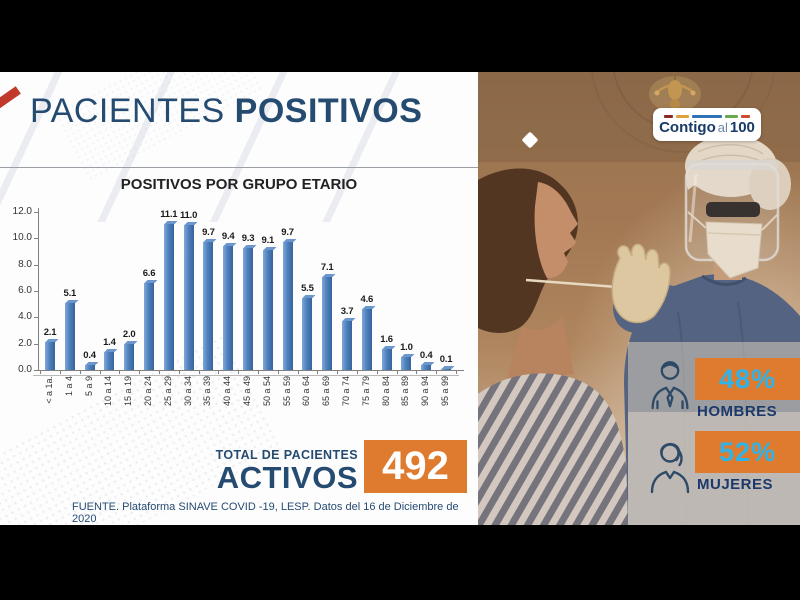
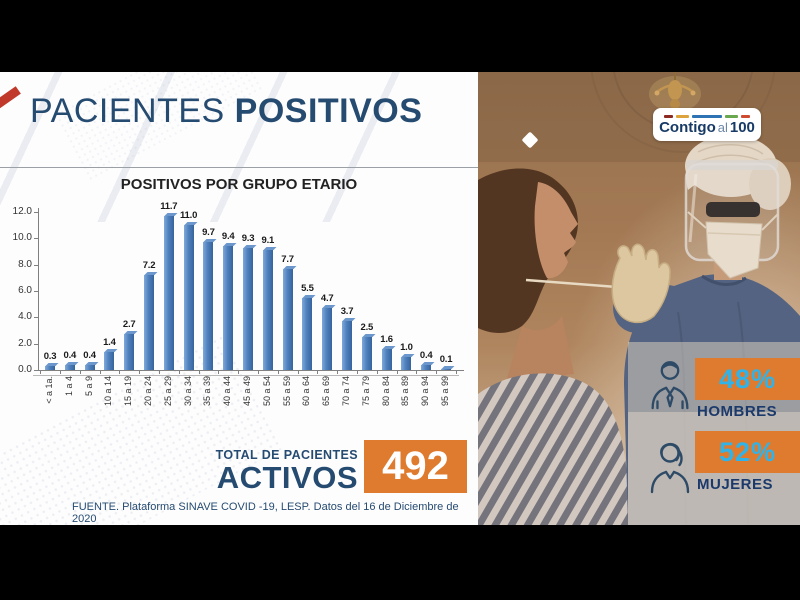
< a 1a.: 2.1 -> 0.3
1 a 4: 5.1 -> 0.4
15 a 19: 2.0 -> 2.7
20 a 24: 6.6 -> 7.2
25 a 29: 11.1 -> 11.7
55 a 59: 9.7 -> 7.7
65 a 69: 7.1 -> 4.7
75 a 79: 4.6 -> 2.5
